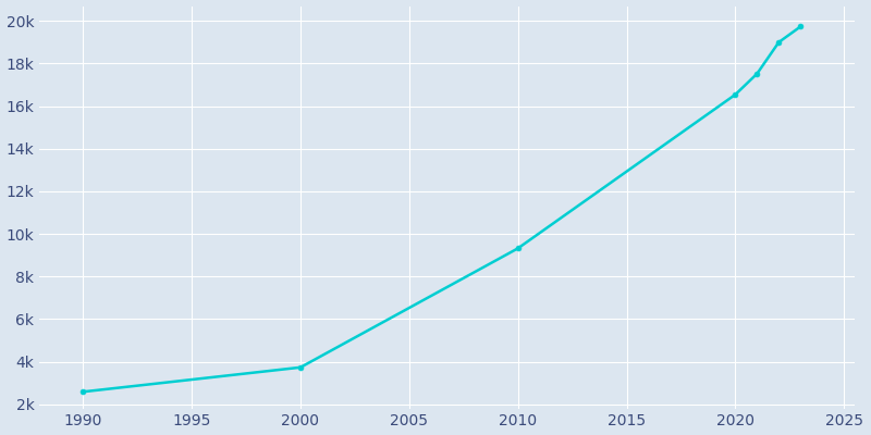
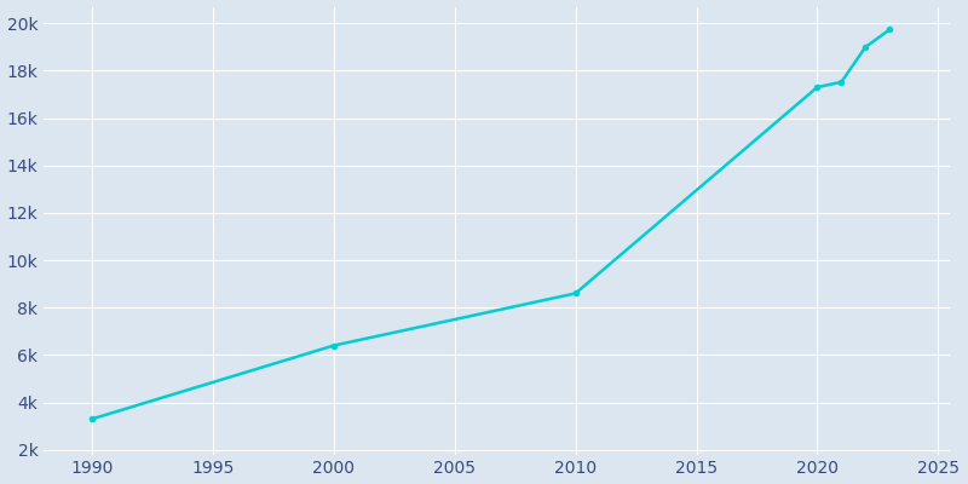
1990: 2.6k -> 3.3k
2000: 3.7k -> 6.4k
2010: 9.3k -> 8.6k
2020: 16.5k -> 17.3k
